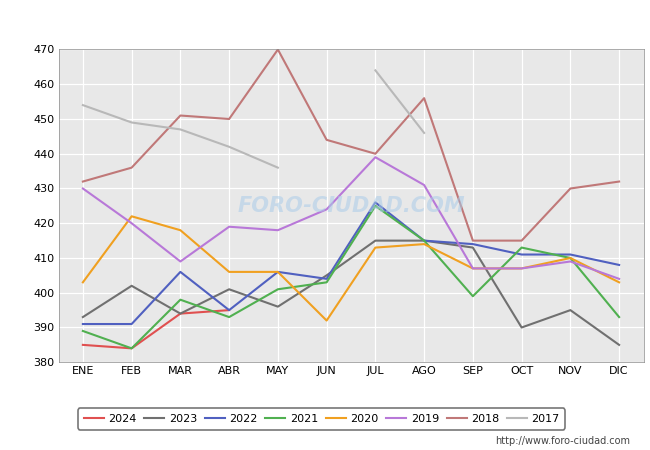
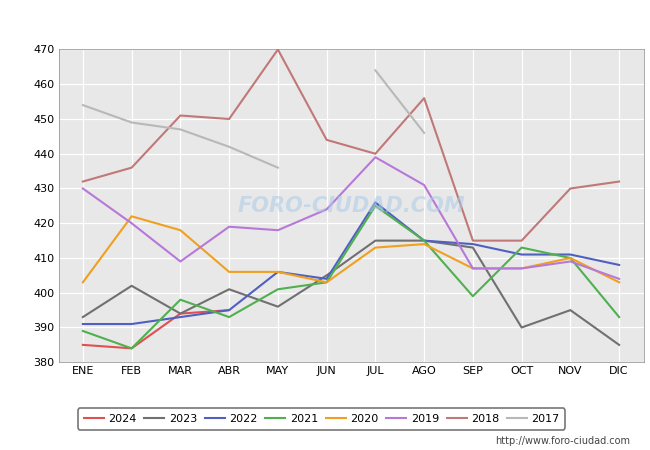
2022/MAR: 406 -> 393
2020/JUN: 392 -> 403
